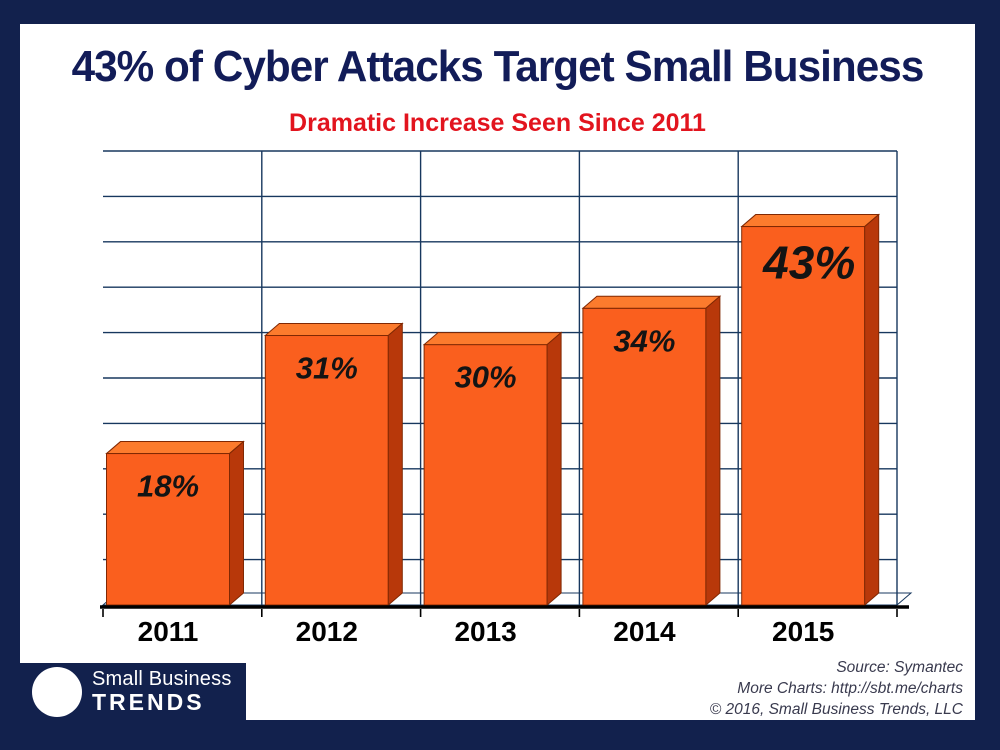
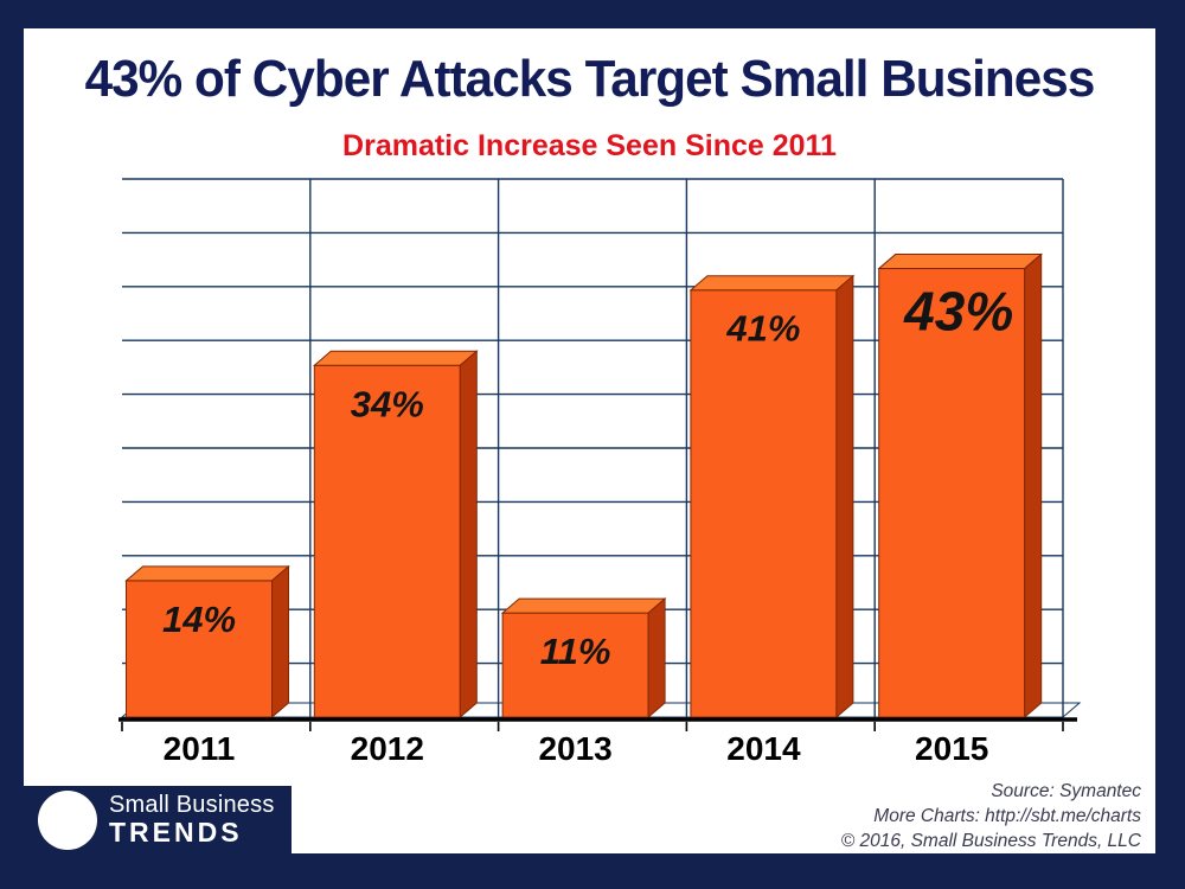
2011: 18% -> 14%
2012: 31% -> 34%
2013: 30% -> 11%
2014: 34% -> 41%
